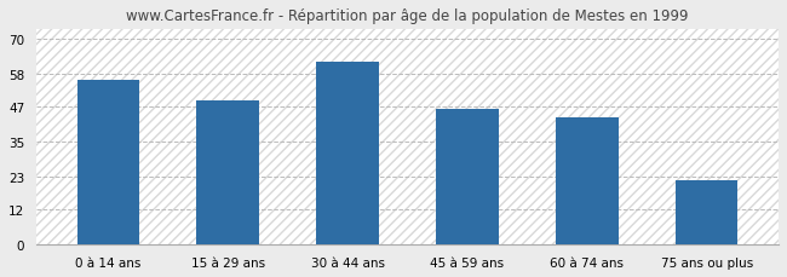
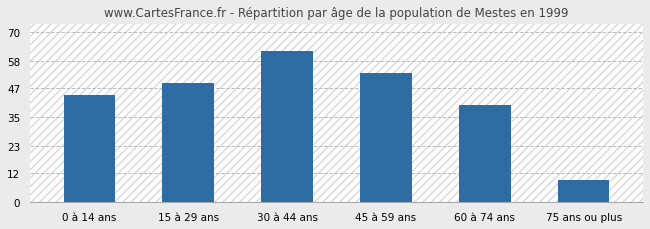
0 à 14 ans: 56 -> 44
45 à 59 ans: 46 -> 53
60 à 74 ans: 43 -> 40
75 ans ou plus: 22 -> 9
